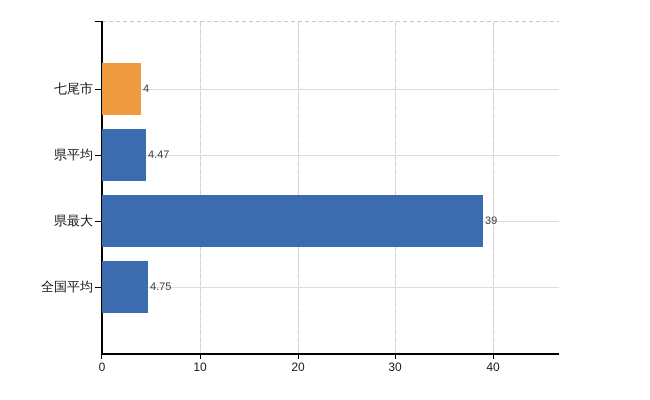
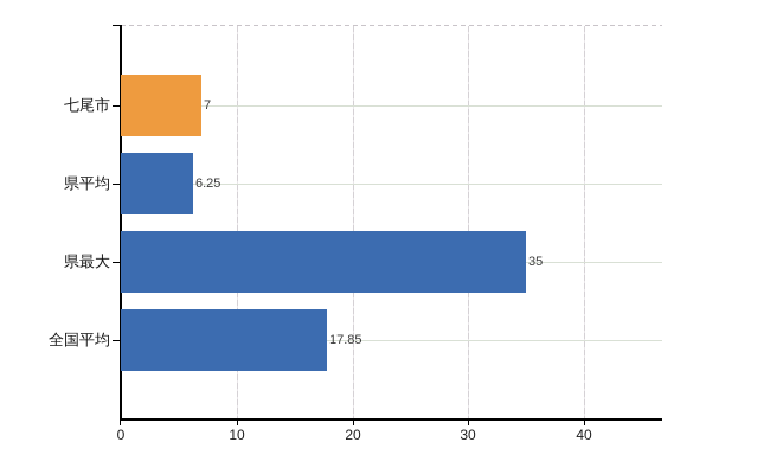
七尾市: 4 -> 7
県平均: 4.47 -> 6.25
県最大: 39 -> 35
全国平均: 4.75 -> 17.85
